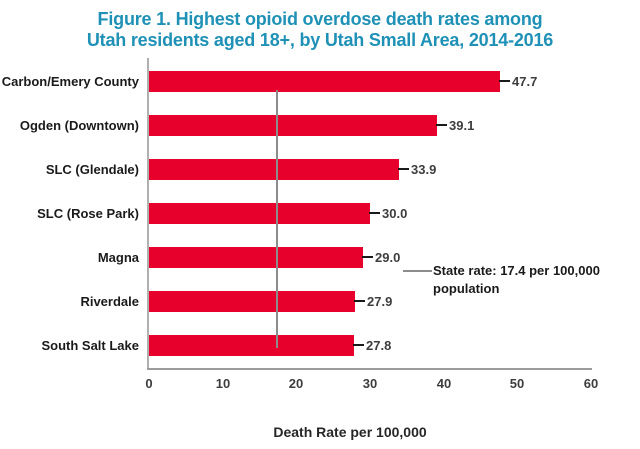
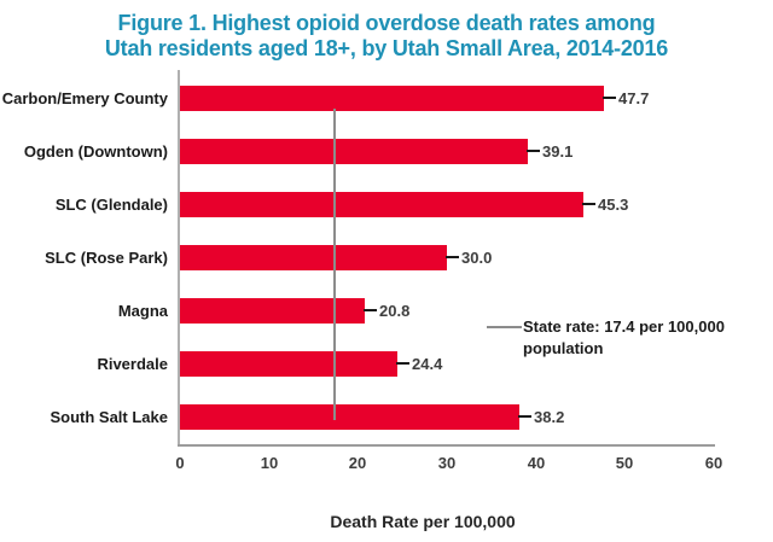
SLC (Glendale): 33.9 -> 45.3
Magna: 29.0 -> 20.8
Riverdale: 27.9 -> 24.4
South Salt Lake: 27.8 -> 38.2
